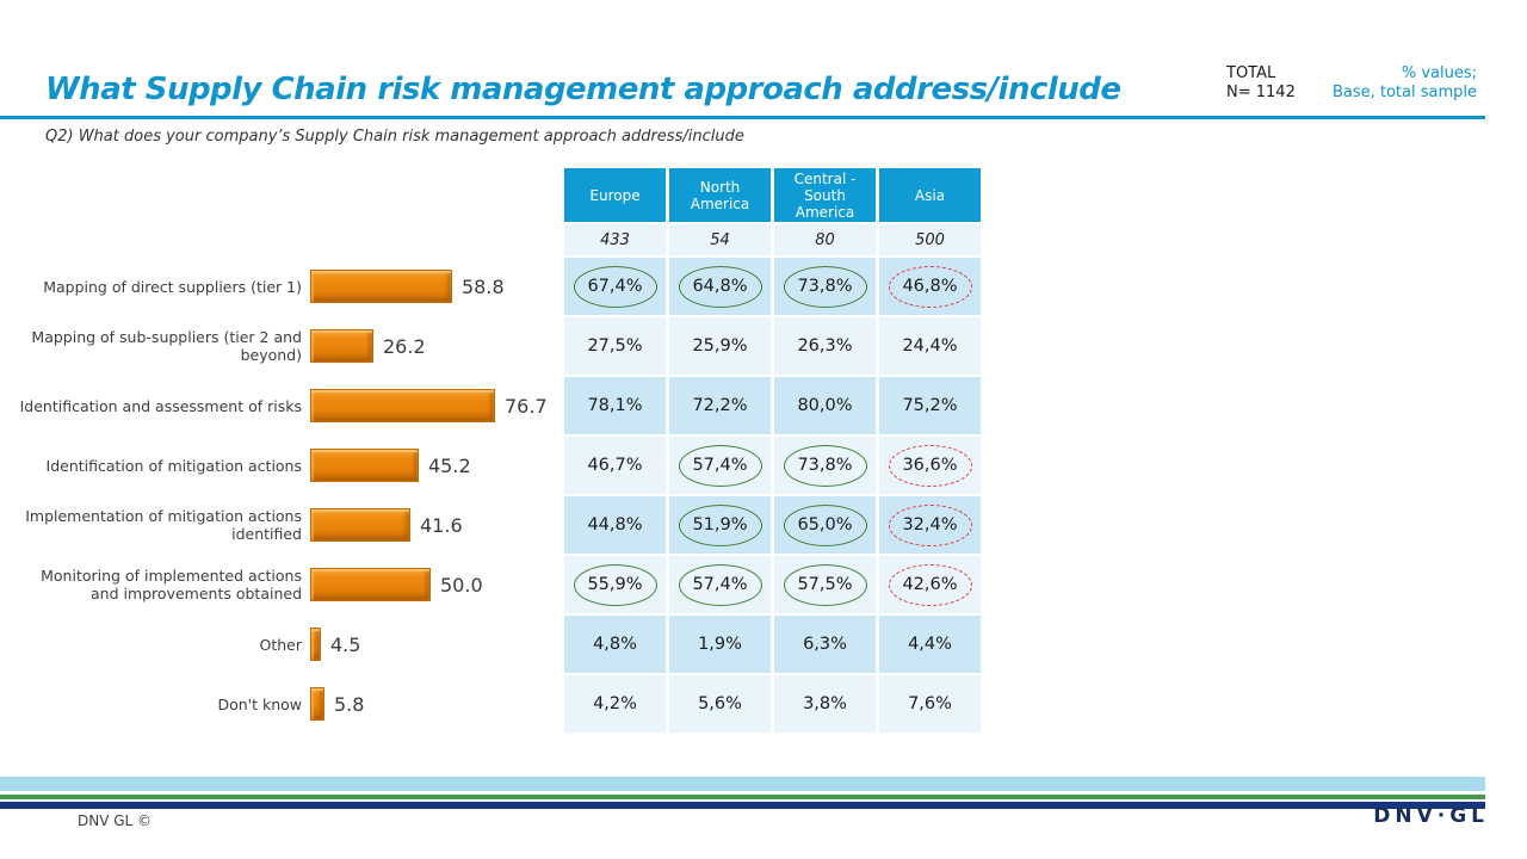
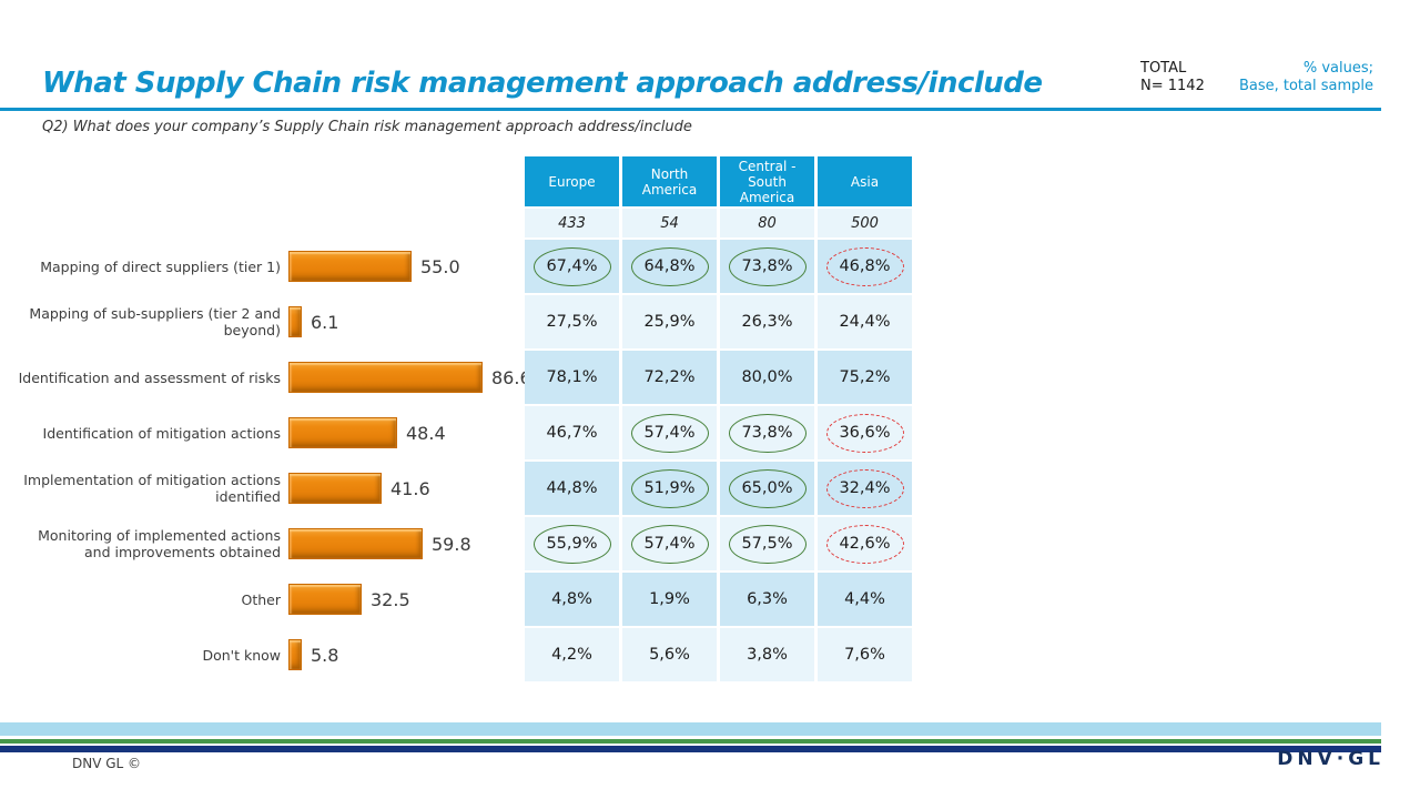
Mapping of direct suppliers (tier 1): 58.8 -> 55.0
Mapping of sub-suppliers (tier 2 and beyond): 26.2 -> 6.1
Identification and assessment of risks: 76.7 -> 86.6
Identification of mitigation actions: 45.2 -> 48.4
Monitoring of implemented actions and improvements obtained: 50.0 -> 59.8
Other: 4.5 -> 32.5
